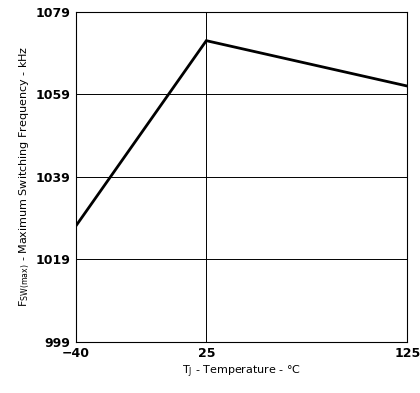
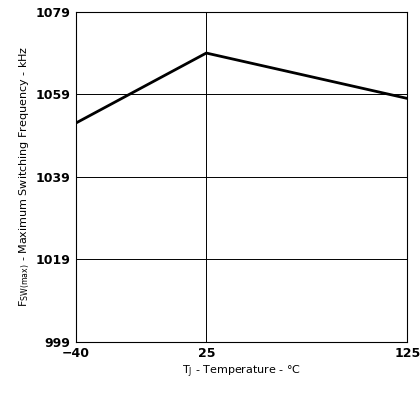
−40: 1027 -> 1052
25: 1072 -> 1069
125: 1061 -> 1058
